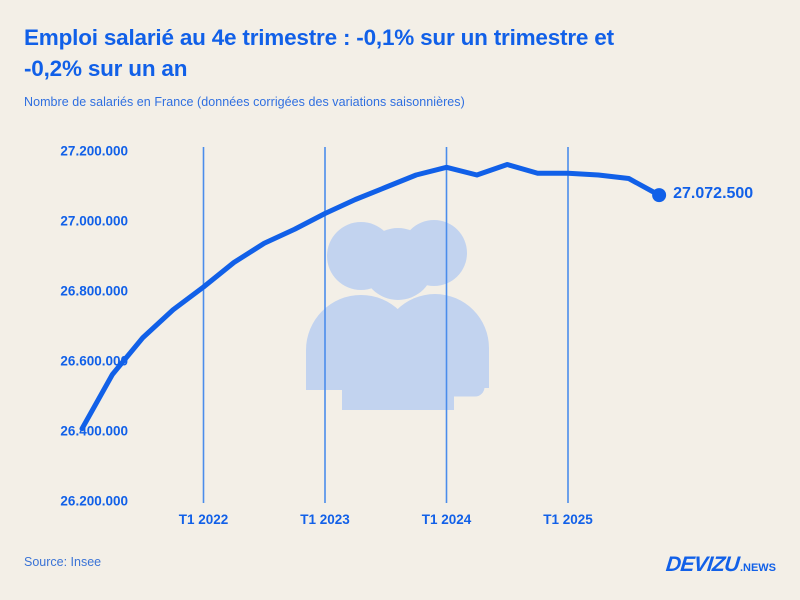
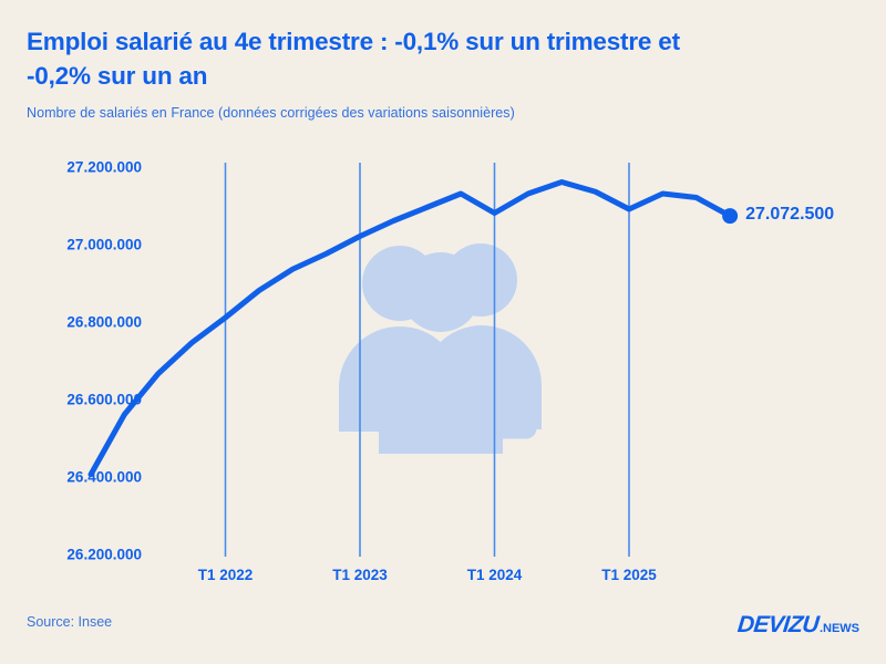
T1 2024: 27150000 -> 27080000
T1 2025: 27140000 -> 27090000
